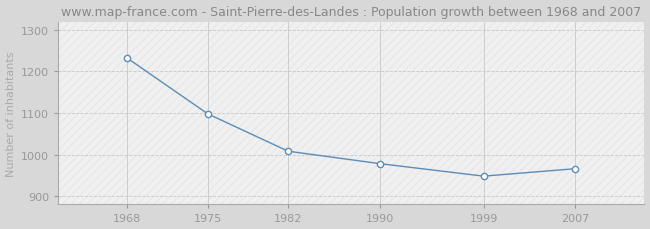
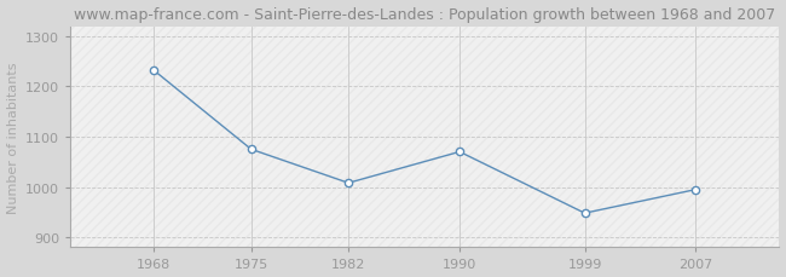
1975: 1098 -> 1075
1990: 978 -> 1070
2007: 966 -> 995
